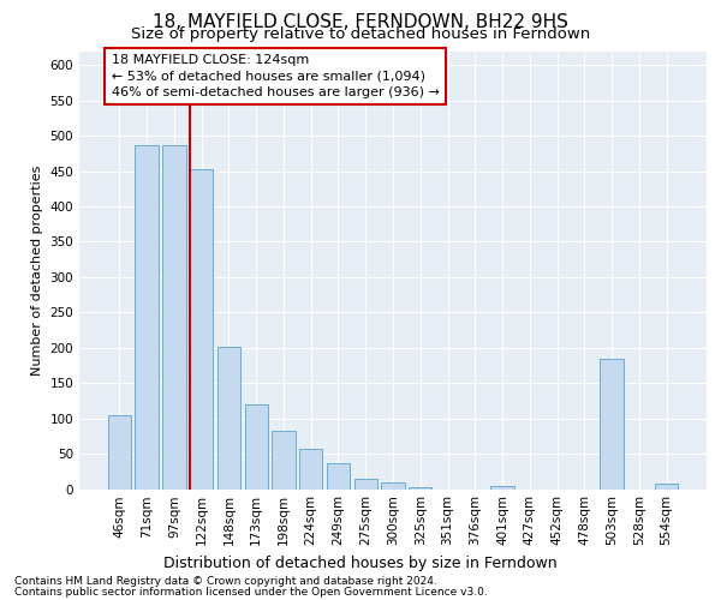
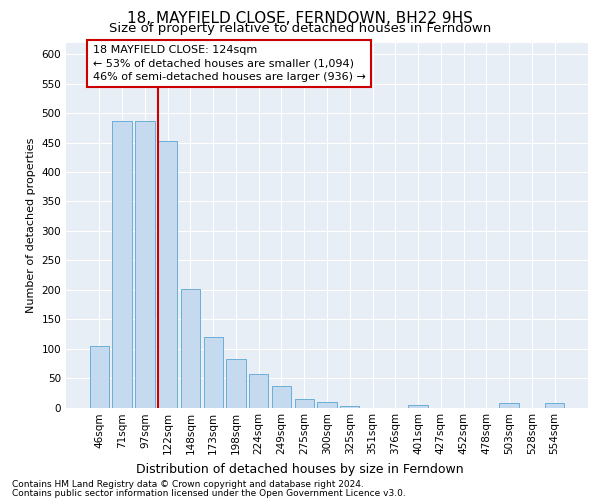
503sqm: 184 -> 7
